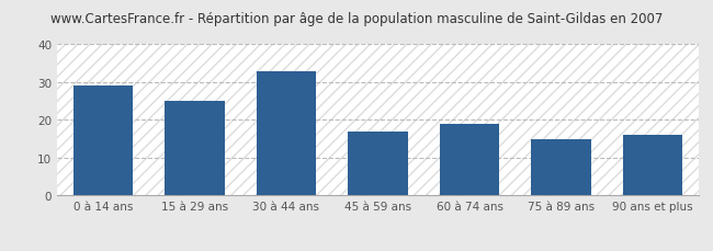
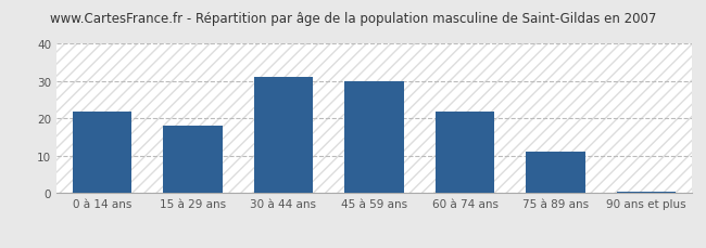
0 à 14 ans: 29.0 -> 22.0
15 à 29 ans: 25.0 -> 18.0
30 à 44 ans: 33.0 -> 31.0
45 à 59 ans: 17.0 -> 30.0
60 à 74 ans: 19.0 -> 22.0
75 à 89 ans: 15.0 -> 11.0
90 ans et plus: 16.0 -> 0.5
